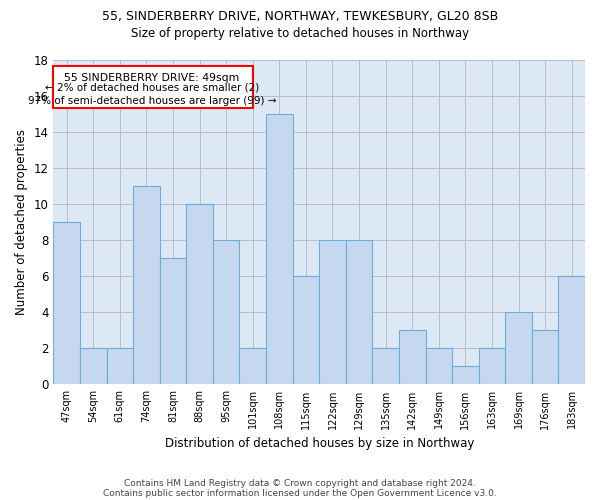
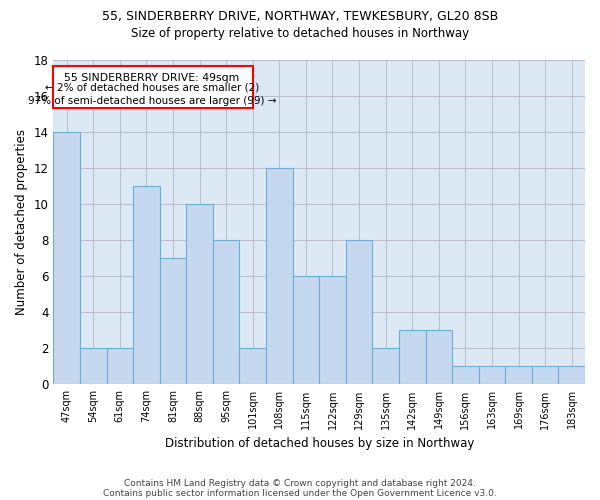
47sqm: 9 -> 14
108sqm: 15 -> 12
122sqm: 8 -> 6
149sqm: 2 -> 3
163sqm: 2 -> 1
169sqm: 4 -> 1
176sqm: 3 -> 1
183sqm: 6 -> 1
